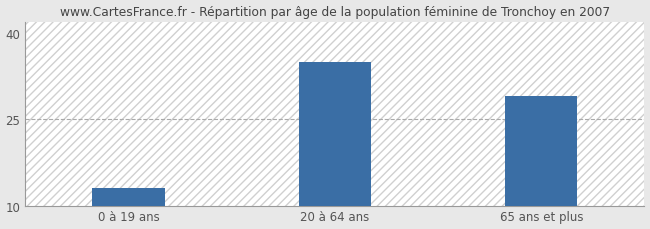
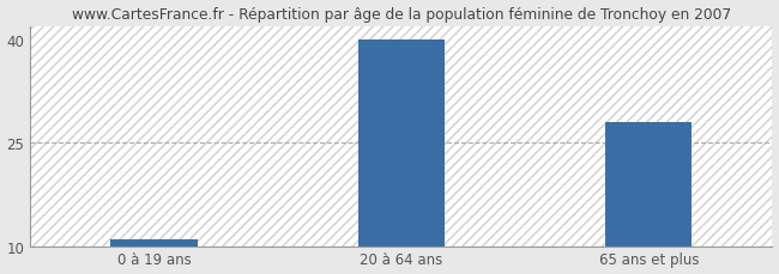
0 à 19 ans: 13 -> 11
20 à 64 ans: 35 -> 40
65 ans et plus: 29 -> 28
